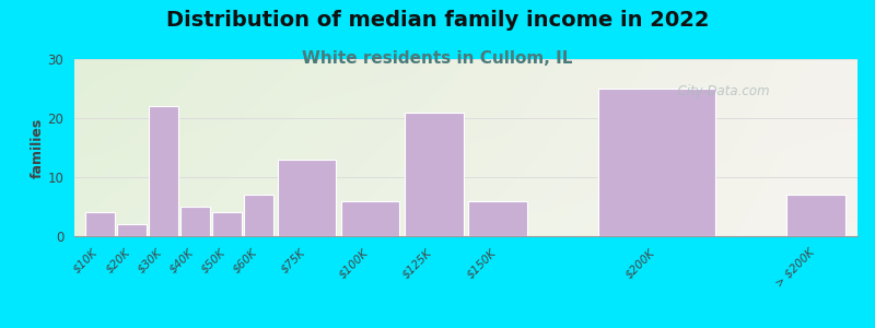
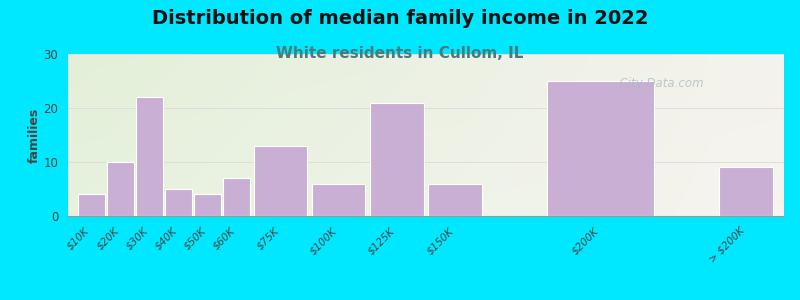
$20K: 2 -> 10
> $200K: 7 -> 9
